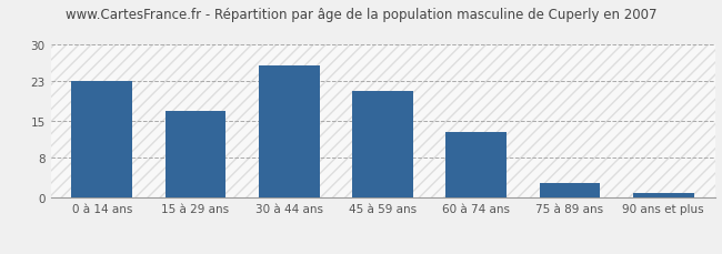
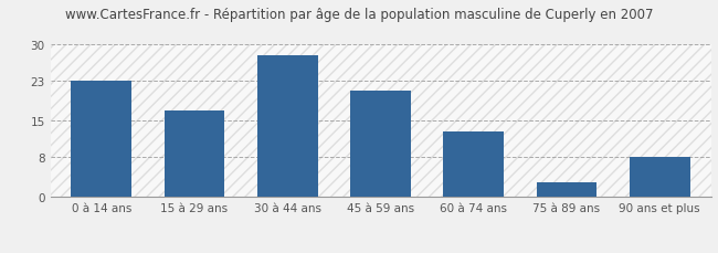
30 à 44 ans: 26 -> 28
90 ans et plus: 1 -> 8
